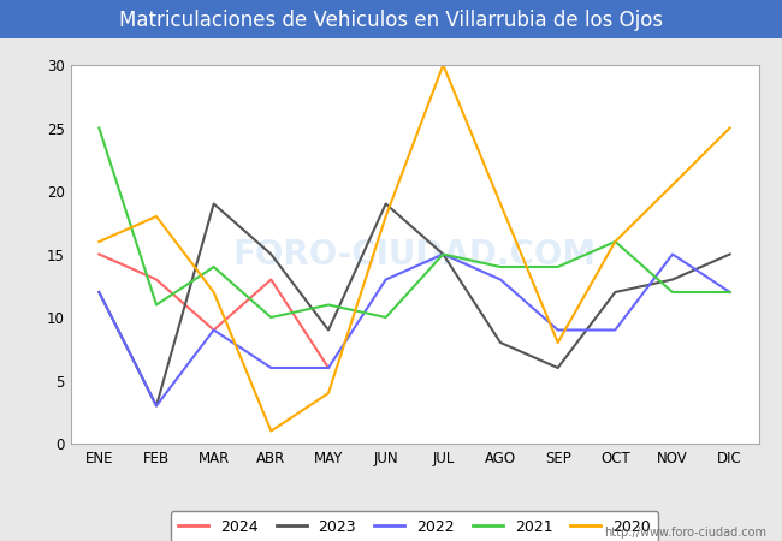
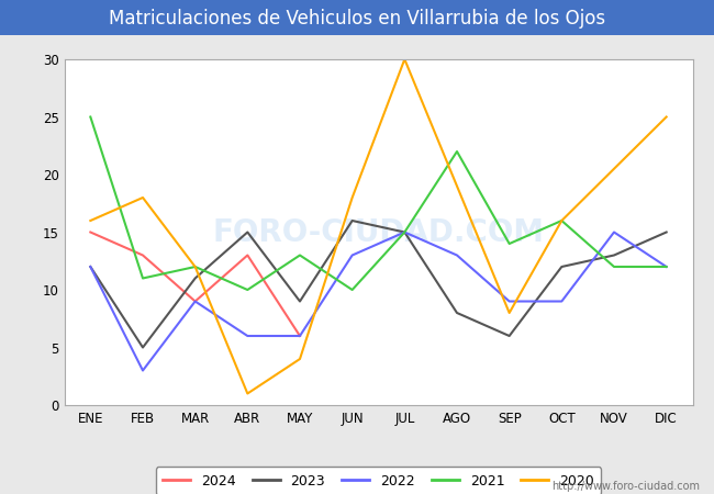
2023/FEB: 3 -> 5
2023/MAR: 19 -> 11
2021/MAR: 14 -> 12
2021/MAY: 11 -> 13
2023/JUN: 19 -> 16
2021/AGO: 14 -> 22
